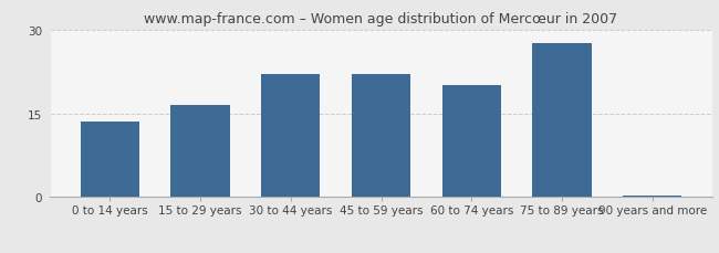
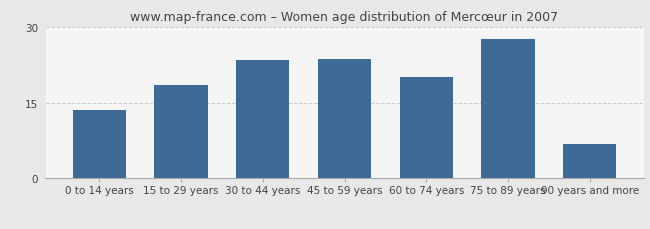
15 to 29 years: 16.5 -> 18.4
30 to 44 years: 22.0 -> 23.4
45 to 59 years: 22.0 -> 23.6
90 years and more: 0.2 -> 6.8
